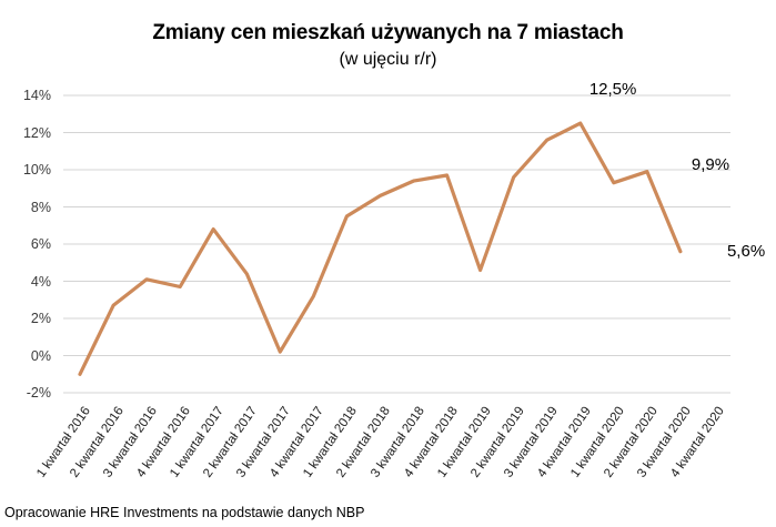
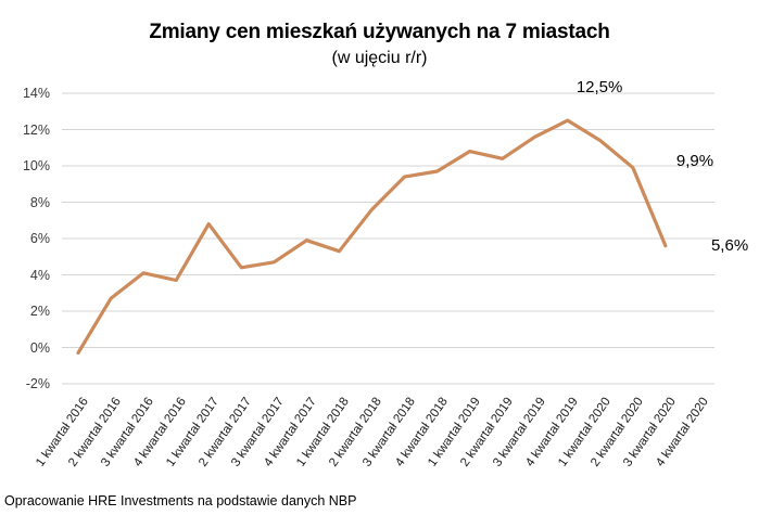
1 kwartał 2016: -1.0% -> -0.3%
3 kwartał 2017: 0.2% -> 4.7%
4 kwartał 2017: 3.2% -> 5.9%
1 kwartał 2018: 7.5% -> 5.3%
2 kwartał 2018: 8.6% -> 7.6%
1 kwartał 2019: 4.6% -> 10.8%
2 kwartał 2019: 9.6% -> 10.4%
1 kwartał 2020: 9.3% -> 11.4%
